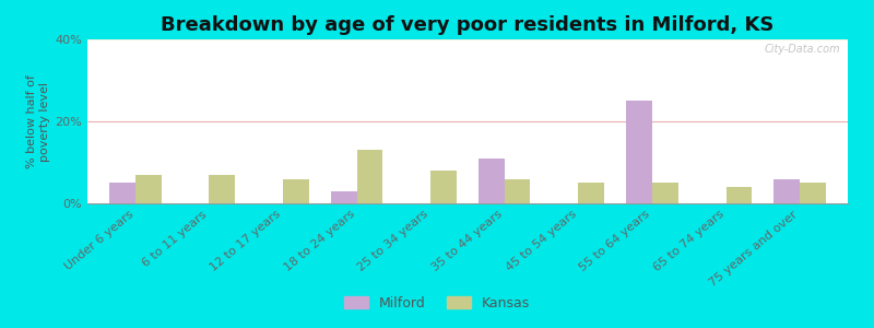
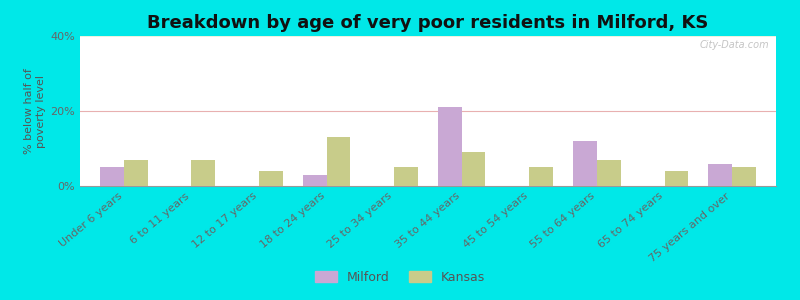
Kansas/12 to 17 years: 6% -> 4%
Kansas/25 to 34 years: 8% -> 5%
Milford/35 to 44 years: 11% -> 21%
Kansas/35 to 44 years: 6% -> 9%
Milford/55 to 64 years: 25% -> 12%
Kansas/55 to 64 years: 5% -> 7%
